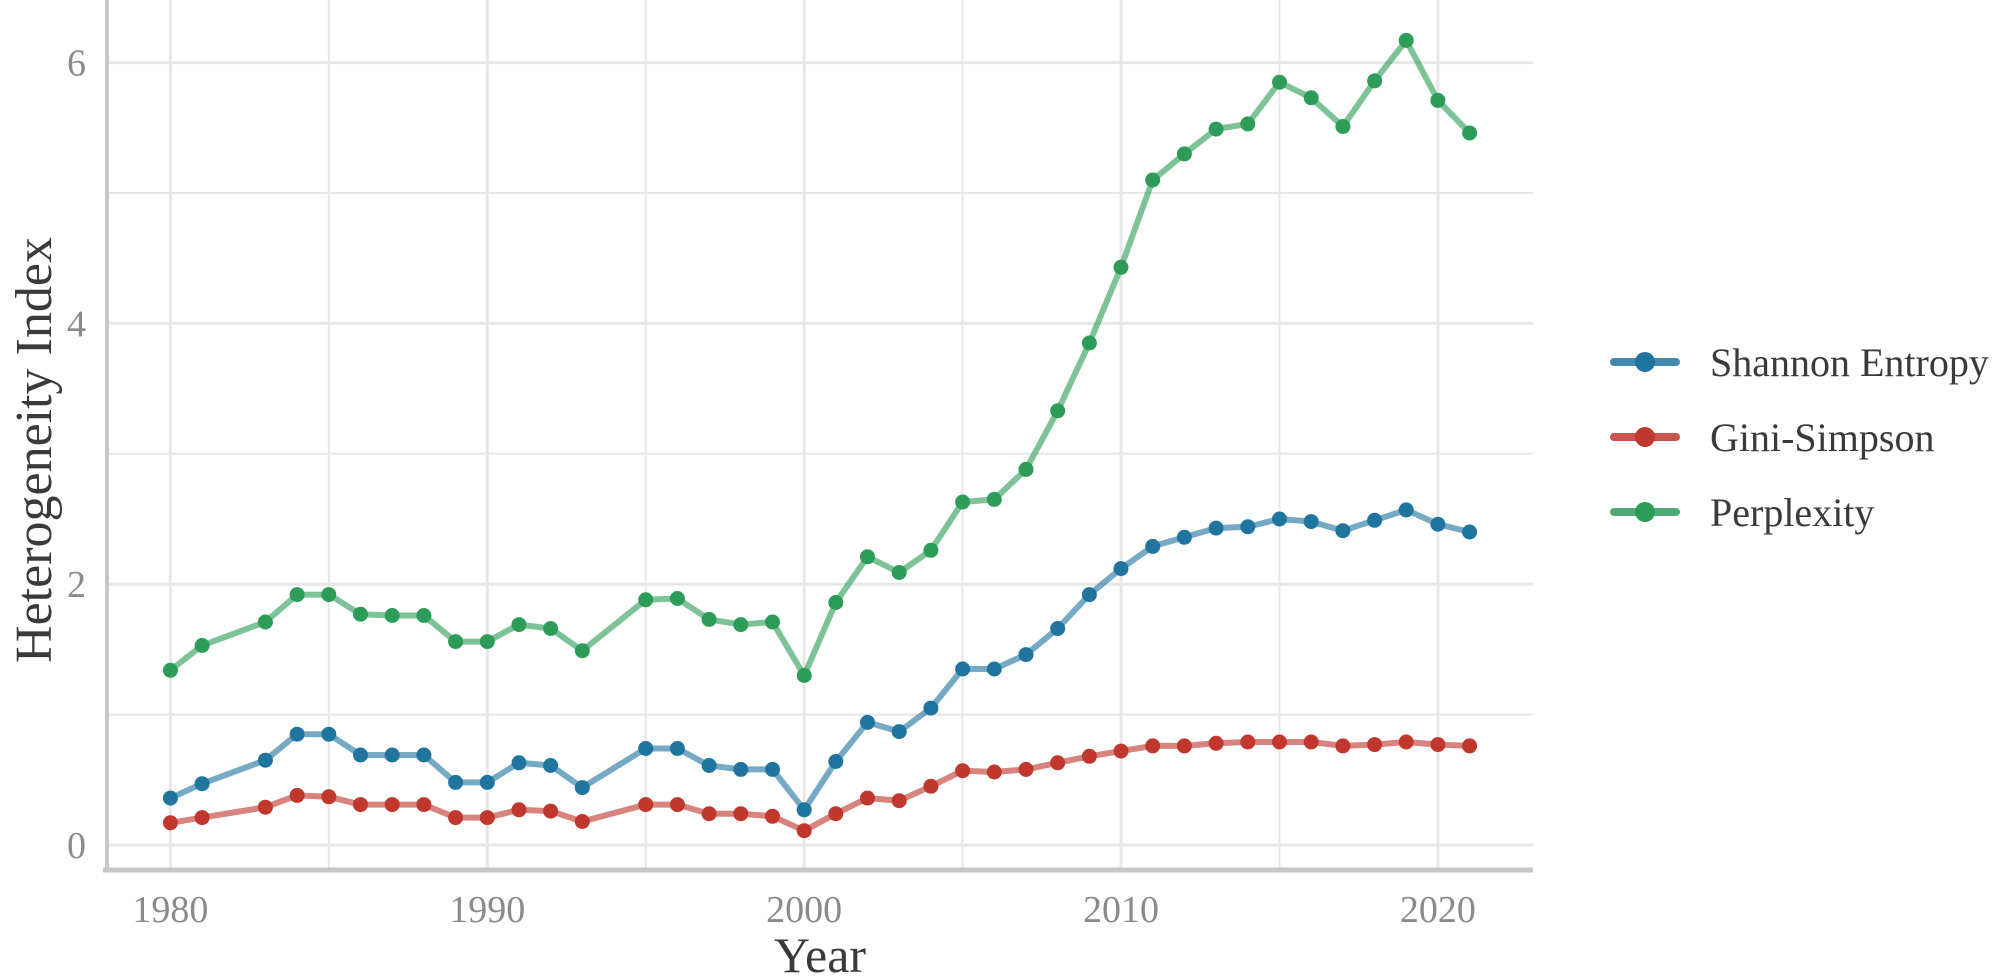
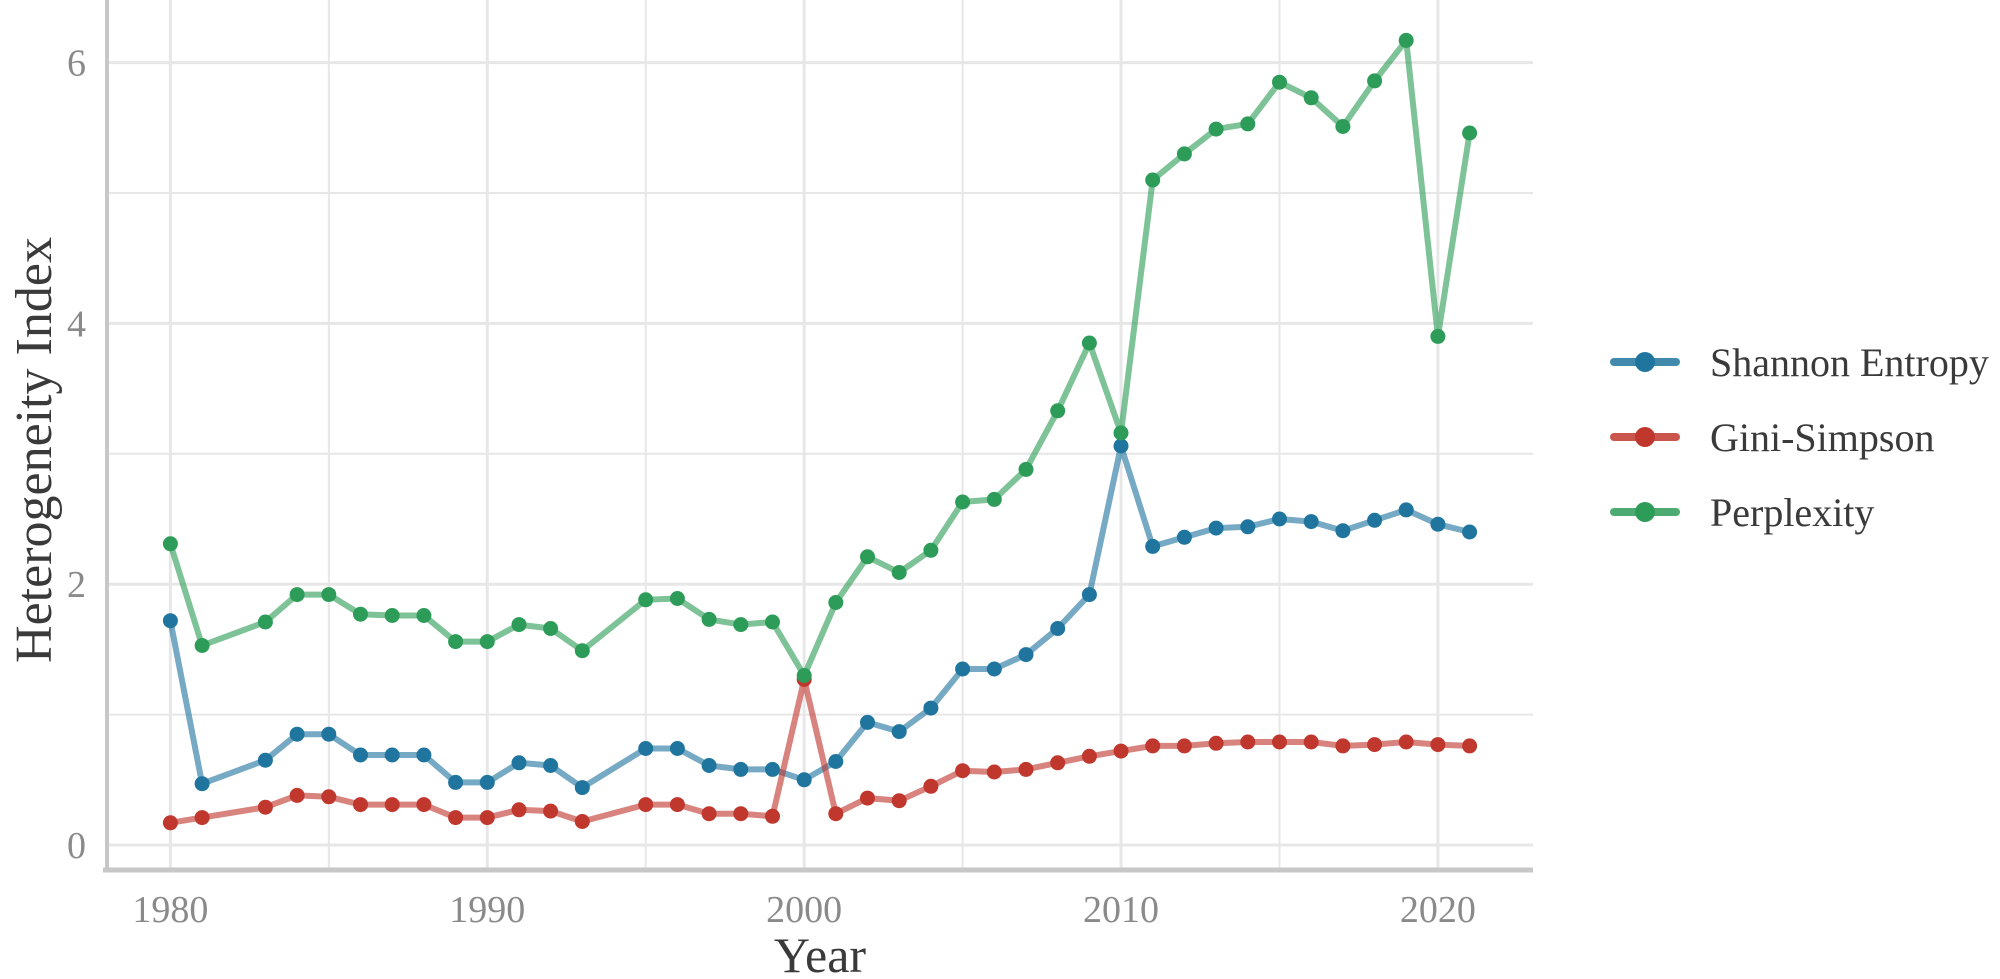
Shannon Entropy/1980: 0.36 -> 1.72
Perplexity/1980: 1.34 -> 2.31
Shannon Entropy/2000: 0.27 -> 0.50
Gini-Simpson/2000: 0.11 -> 1.27
Shannon Entropy/2010: 2.12 -> 3.06
Perplexity/2010: 4.43 -> 3.16
Perplexity/2020: 5.71 -> 3.90
